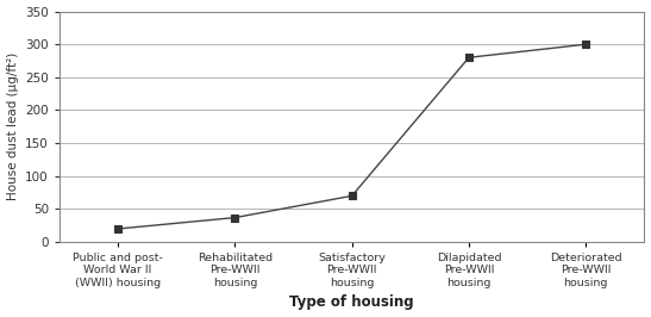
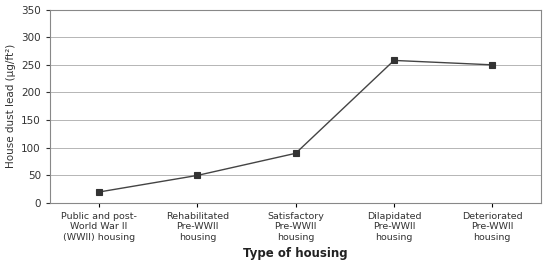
Rehabilitated Pre-WWII housing: 37 -> 50
Satisfactory Pre-WWII housing: 70 -> 90
Dilapidated Pre-WWII housing: 280 -> 258
Deteriorated Pre-WWII housing: 300 -> 250
